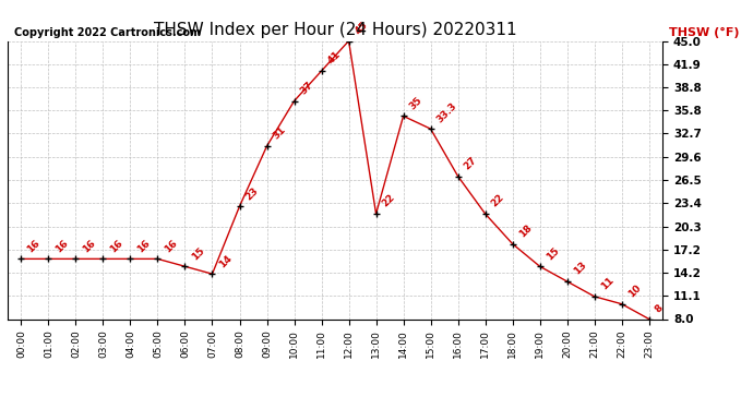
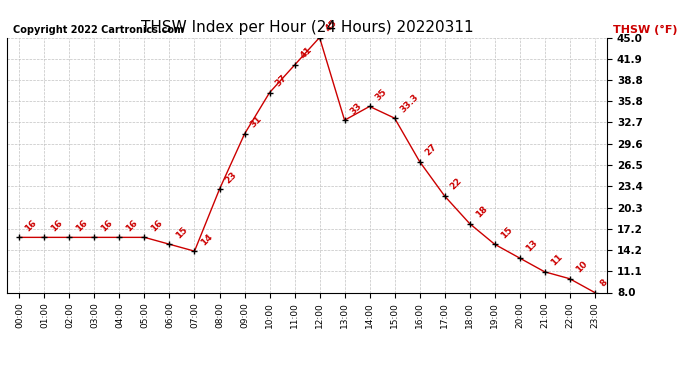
13:00: 22 -> 33
